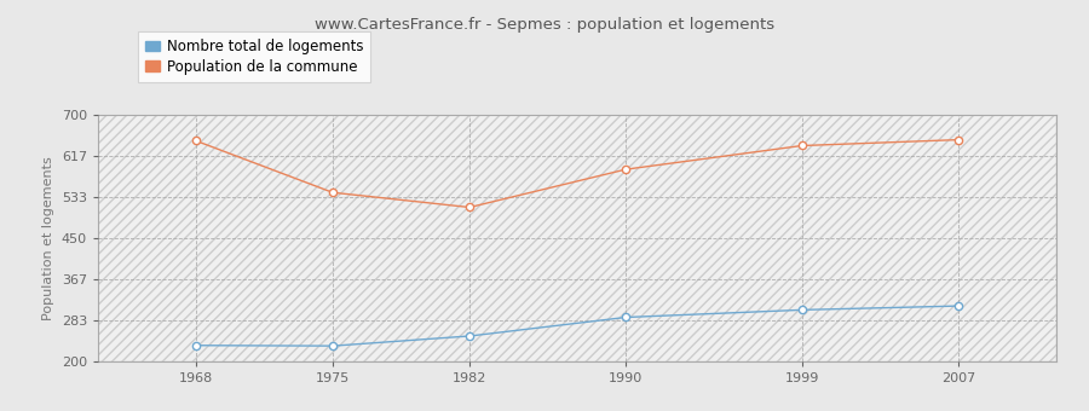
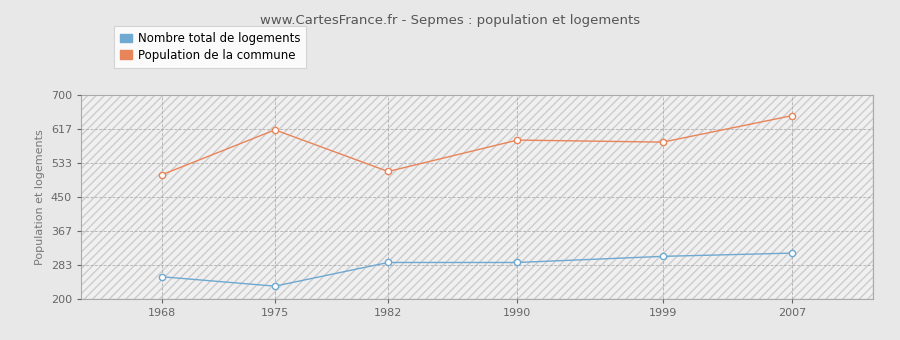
Nombre total de logements/1968: 233 -> 255
Population de la commune/1968: 648 -> 505
Population de la commune/1975: 543 -> 615
Nombre total de logements/1982: 252 -> 290
Population de la commune/1999: 638 -> 585
